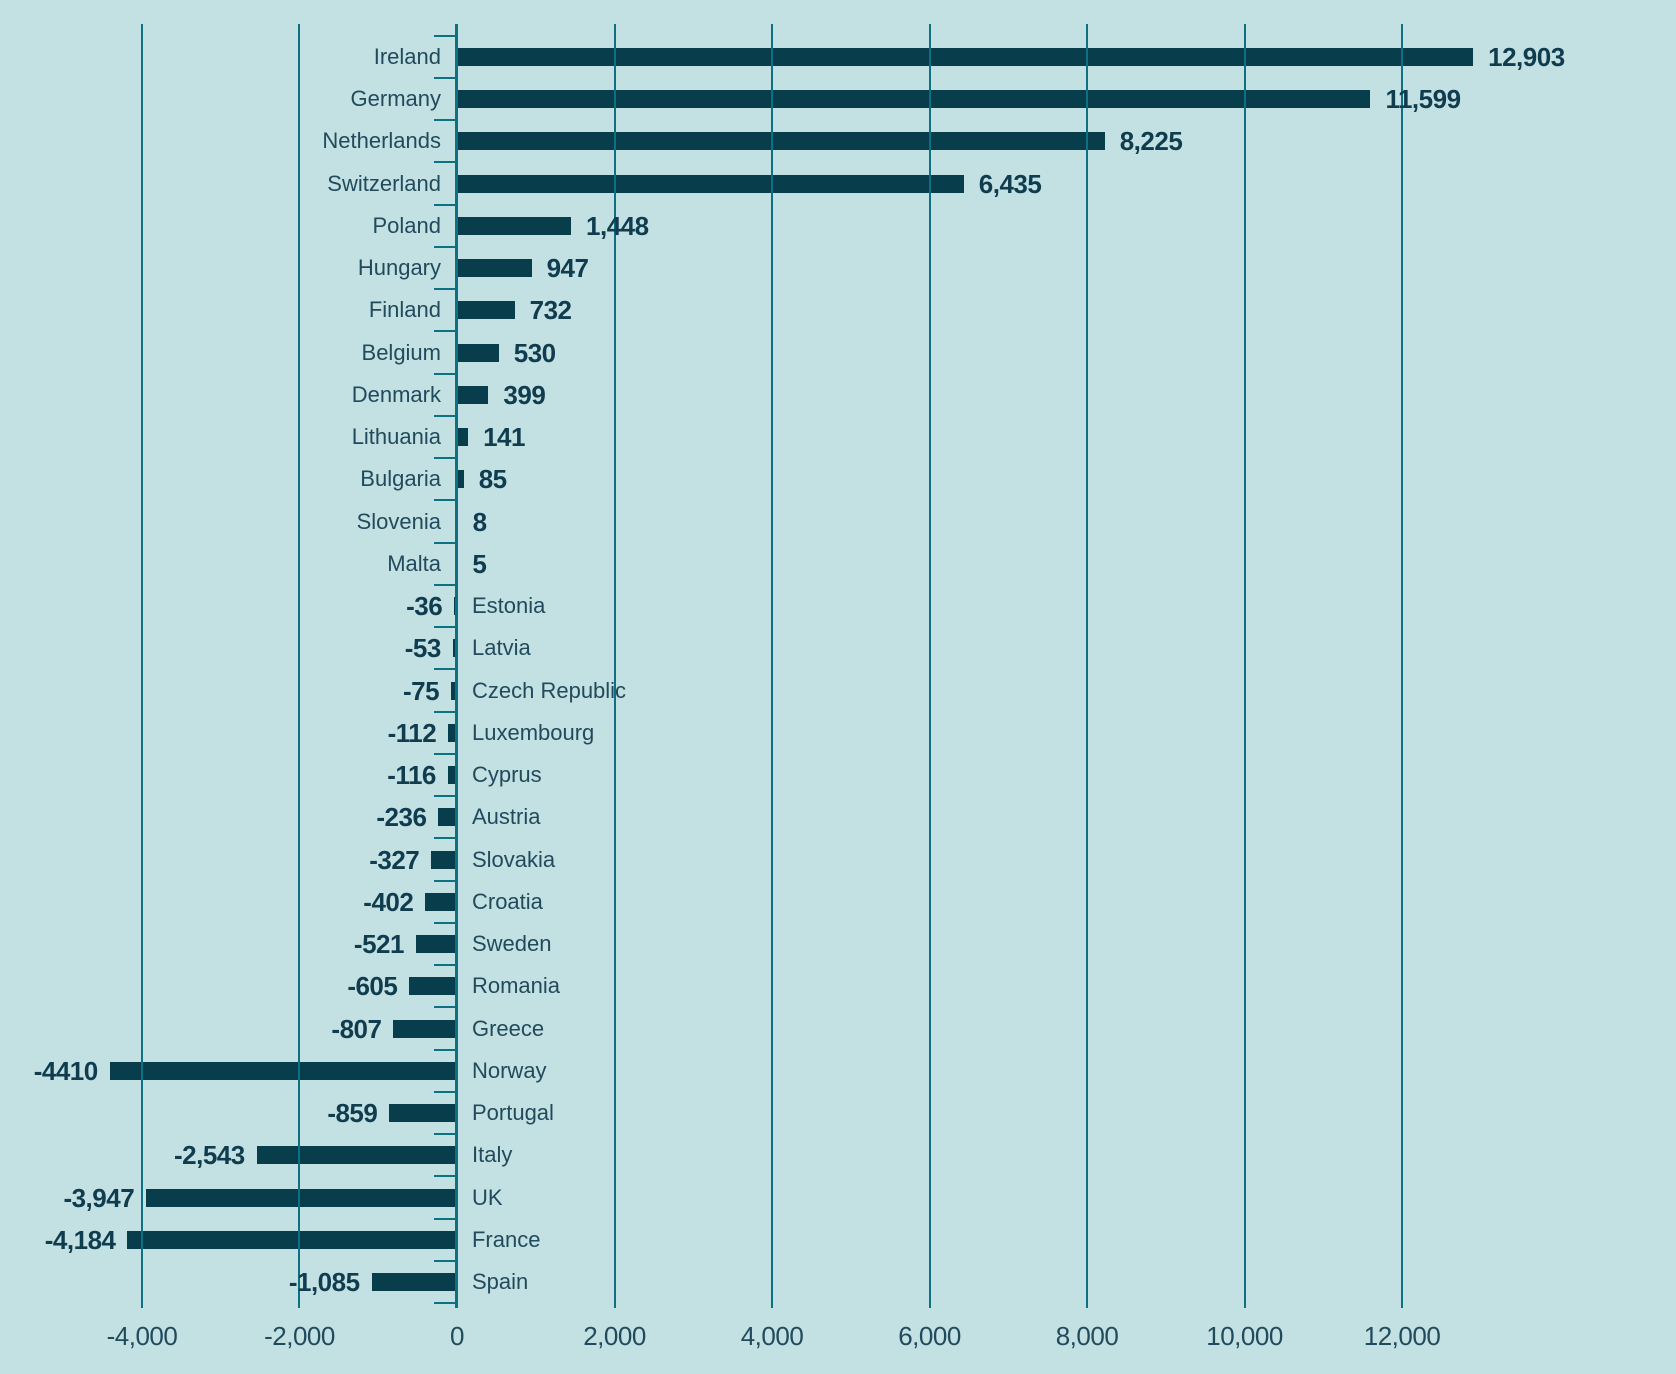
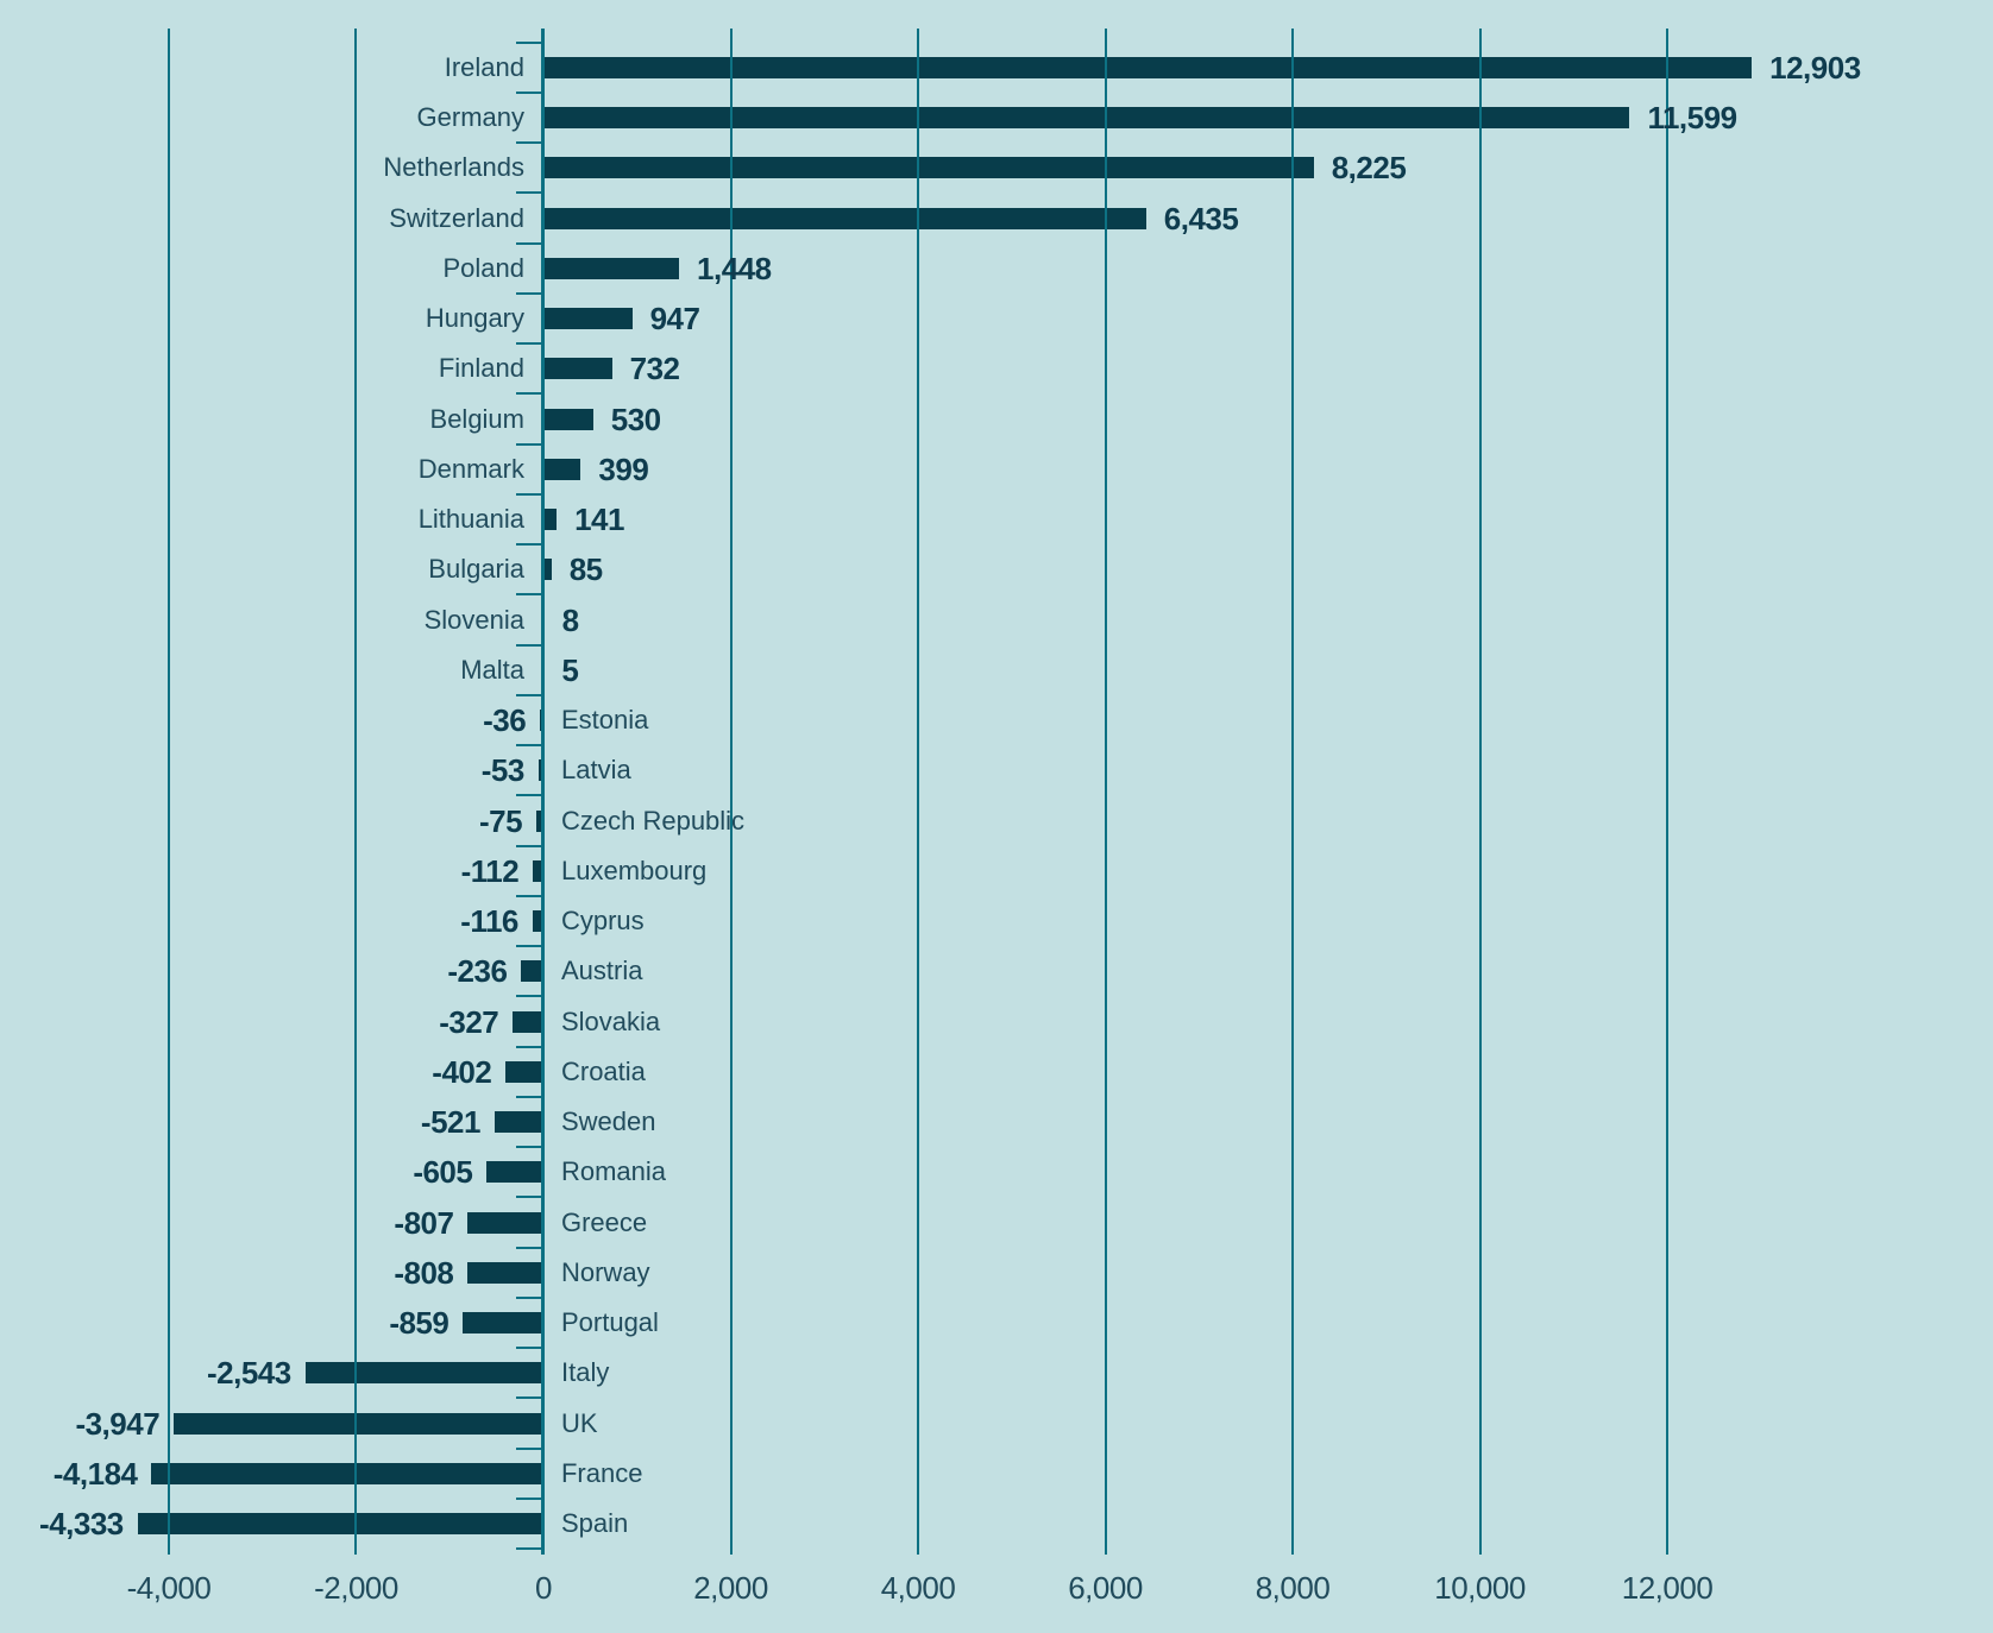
Norway: -4410 -> -808
Spain: -1,085 -> -4,333
